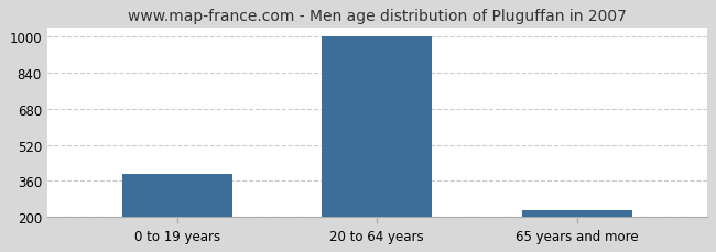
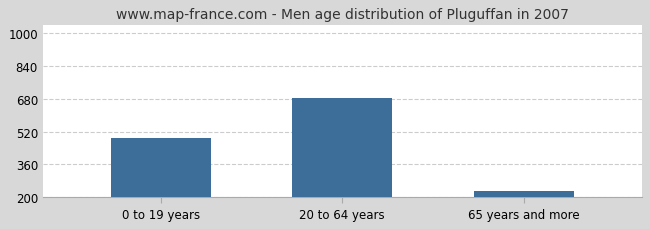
0 to 19 years: 390 -> 490
20 to 64 years: 1000 -> 685
